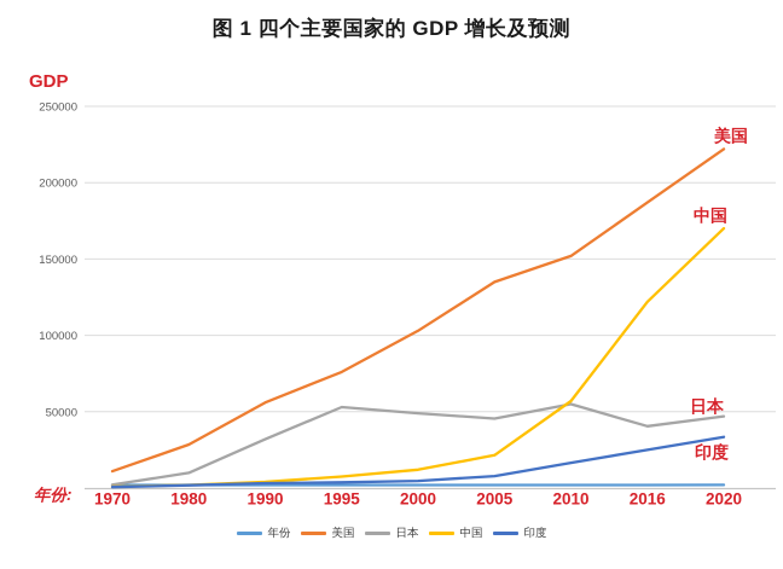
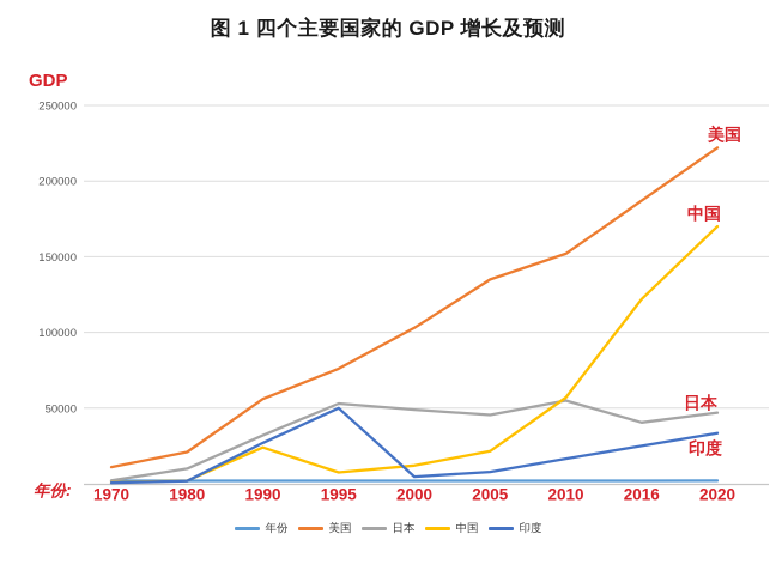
美国/1980: 28000 -> 21000
中国/1990: 4000 -> 24000
印度/1990: 3000 -> 27000
印度/1995: 4000 -> 50000
